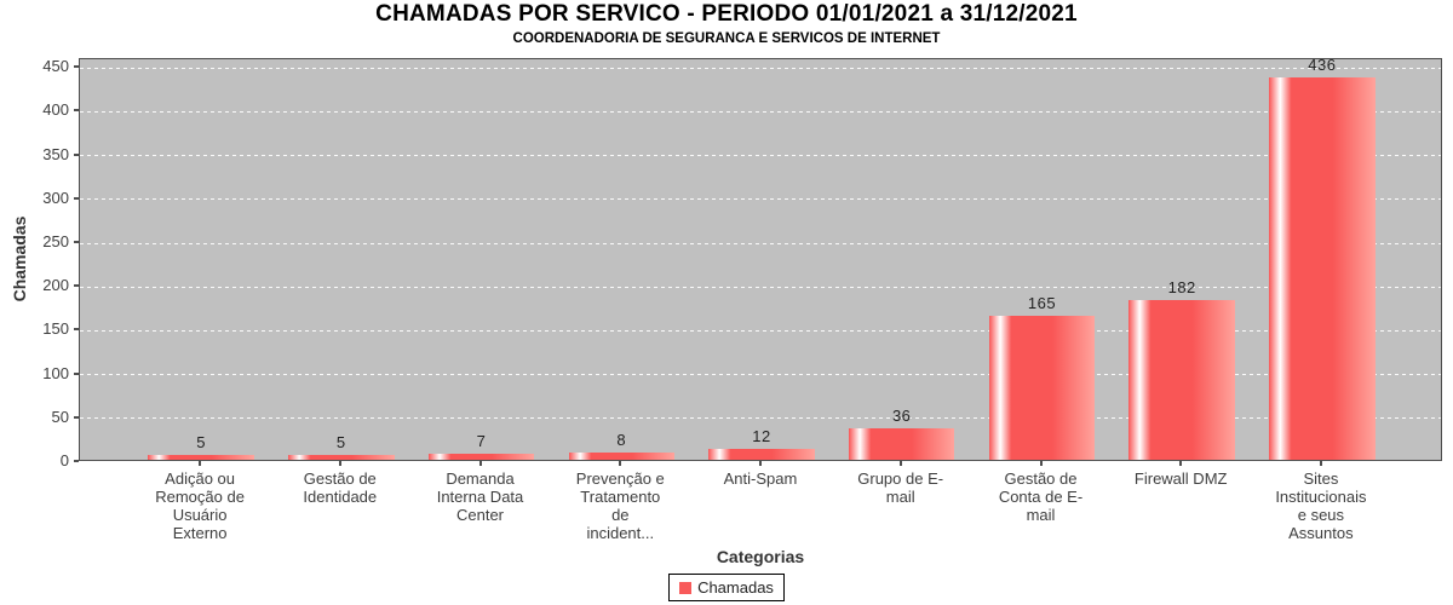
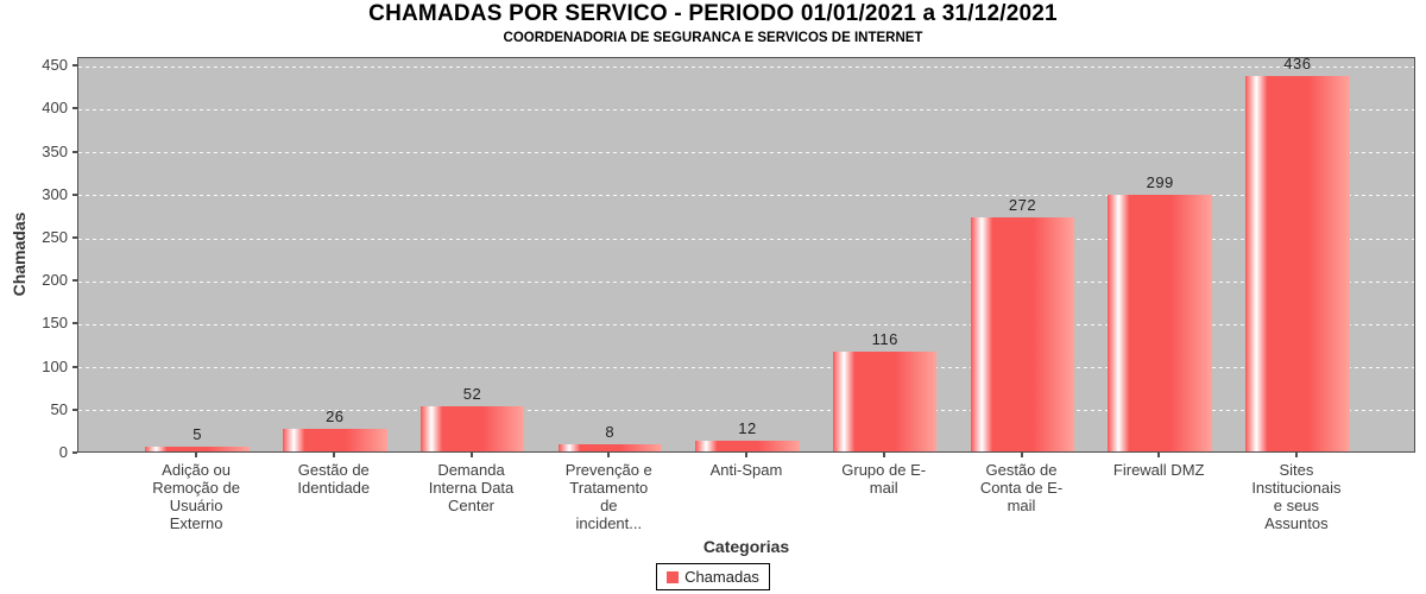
Gestão de Identidade: 5 -> 26
Demanda Interna Data Center: 7 -> 52
Grupo de E-mail: 36 -> 116
Gestão de Conta de E-mail: 165 -> 272
Firewall DMZ: 182 -> 299
